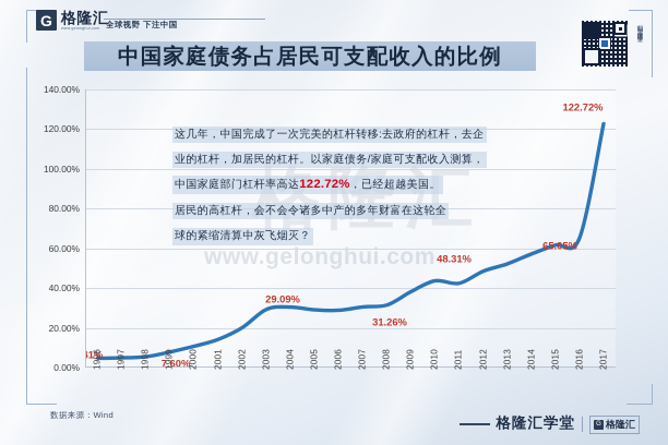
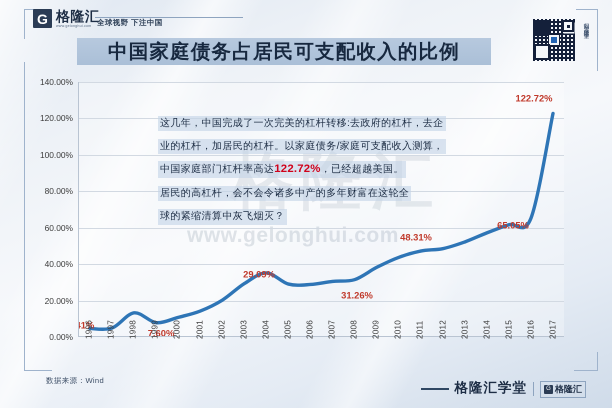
1998: 5% -> 13%
2004: 30% -> 35%
2011: 42% -> 47%
